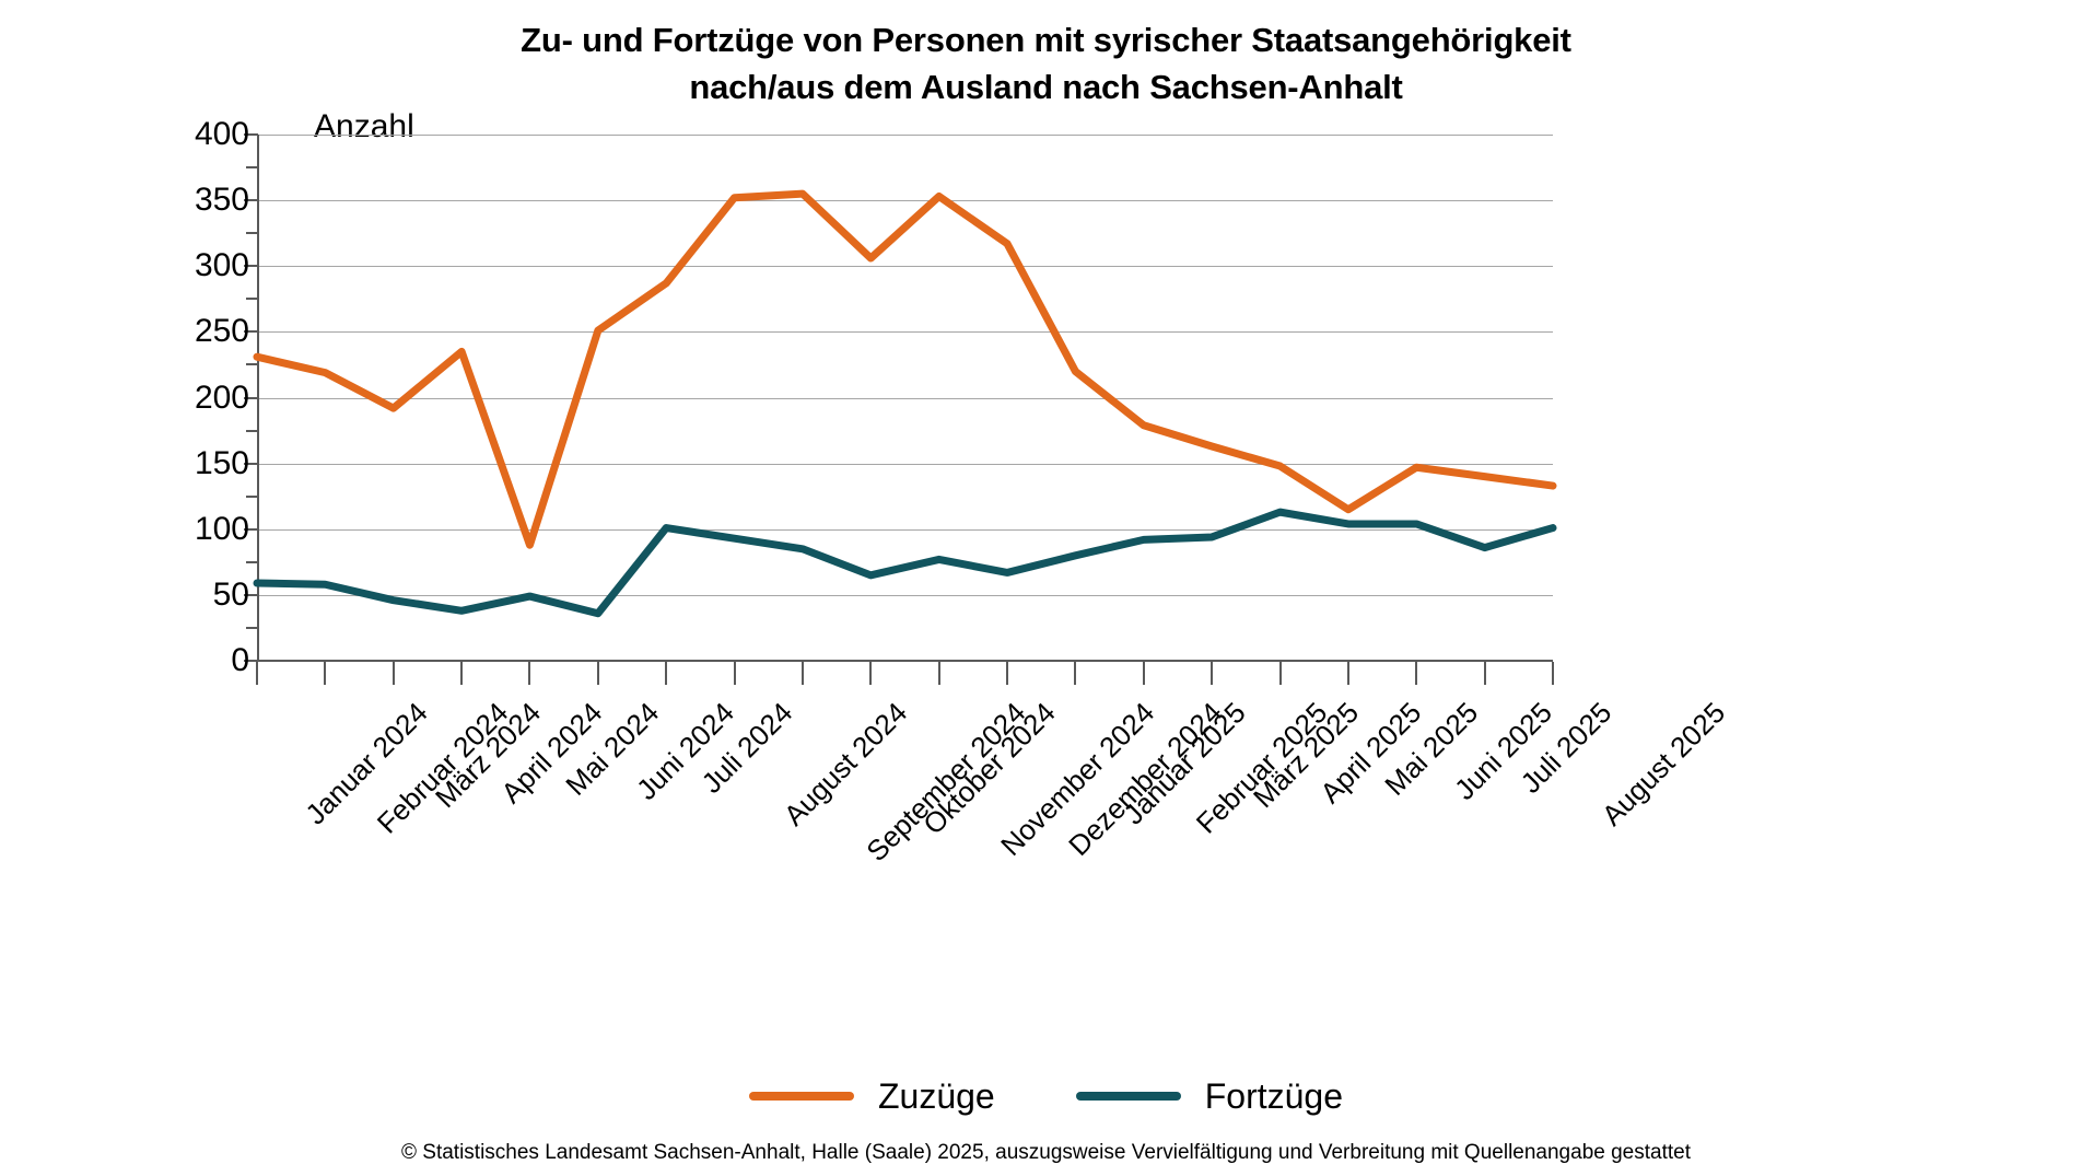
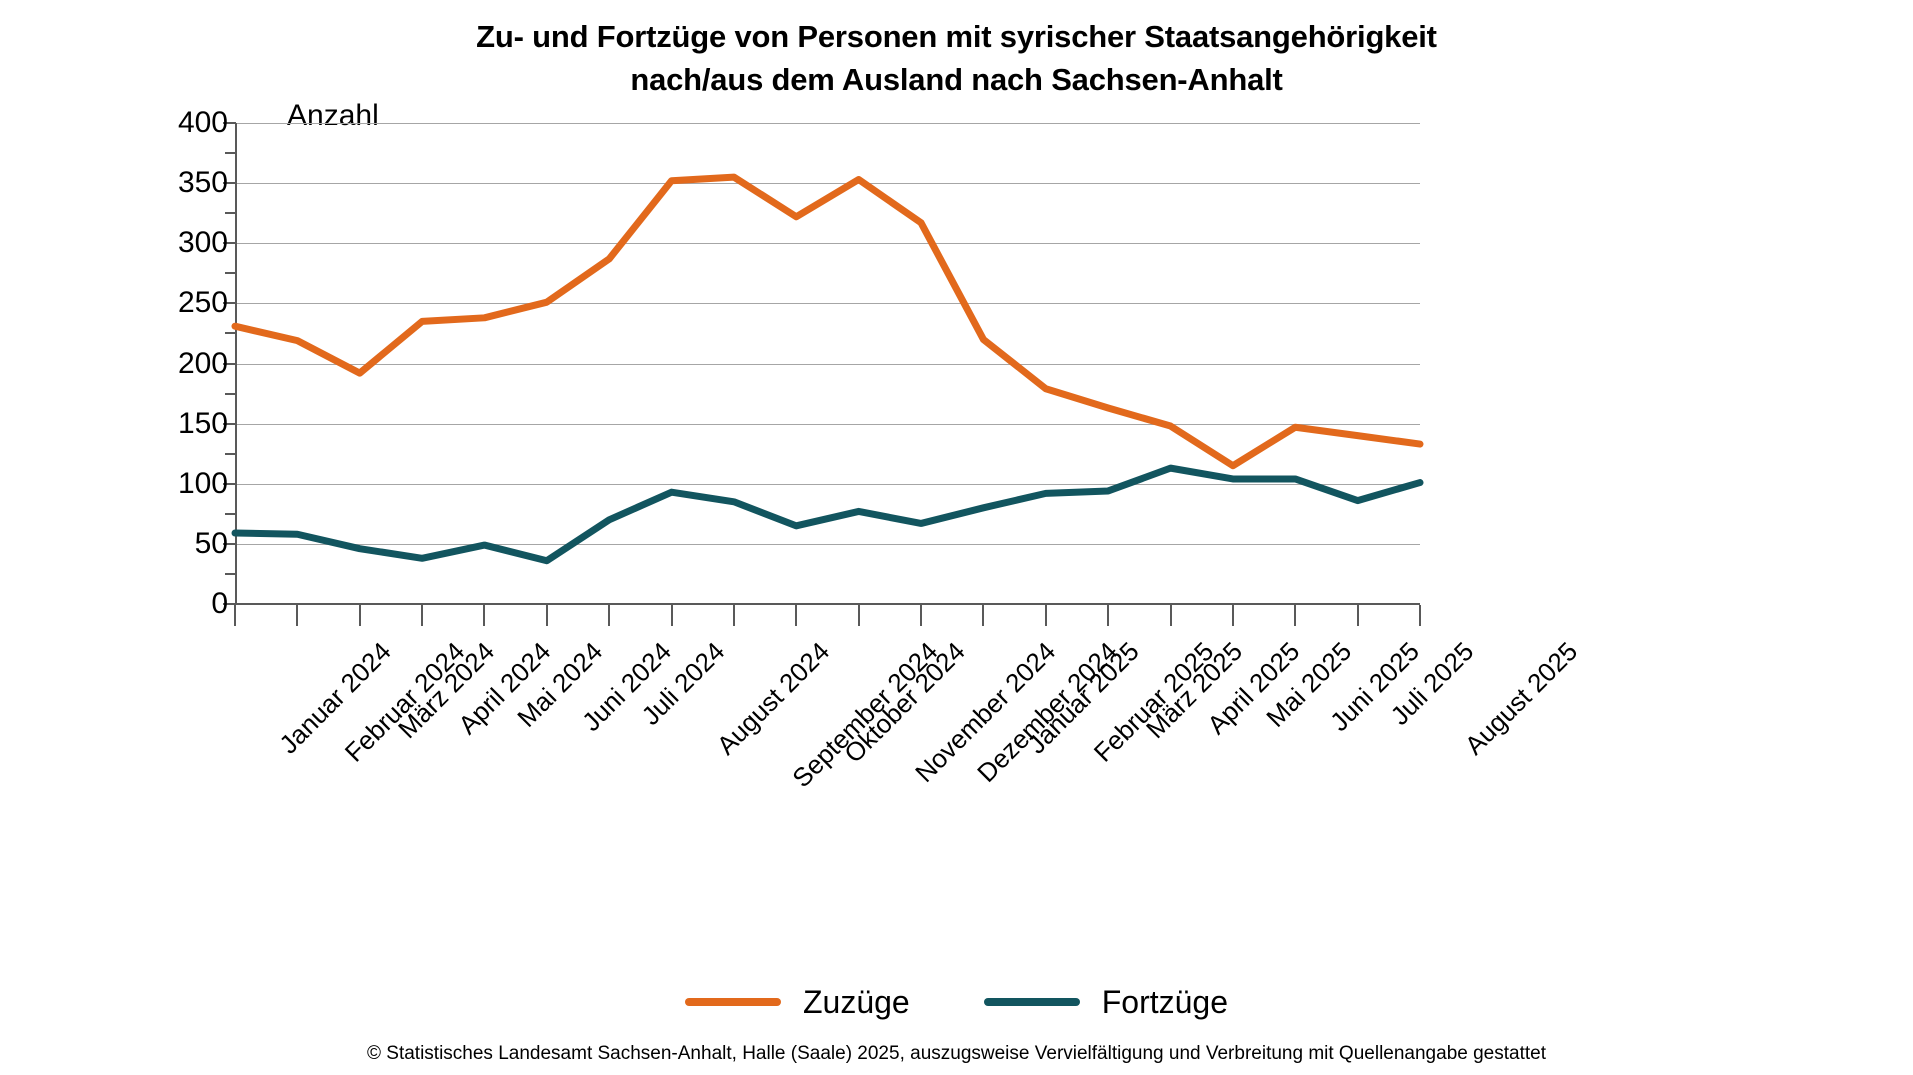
Zuzüge/Mai 2024: 88 -> 238
Fortzüge/Juli 2024: 101 -> 70
Zuzüge/Oktober 2024: 306 -> 322
